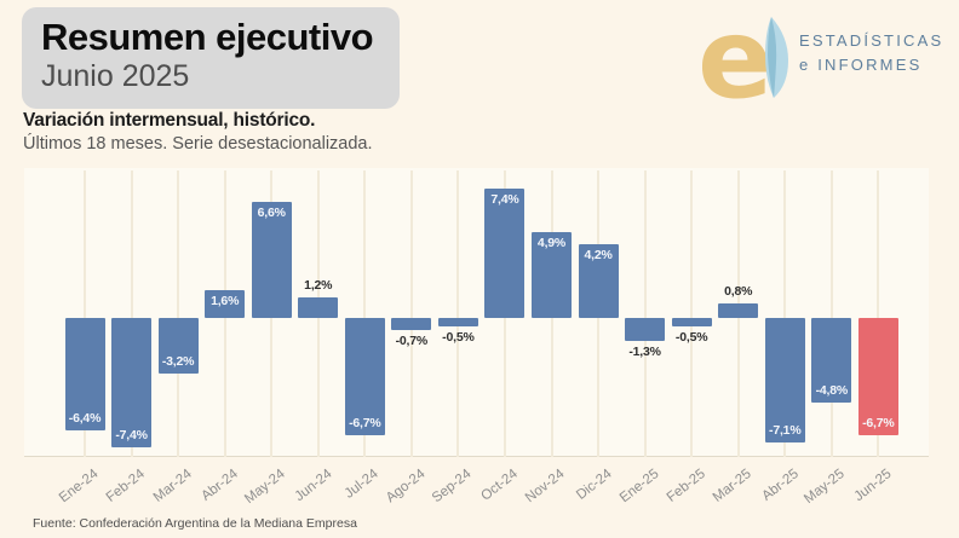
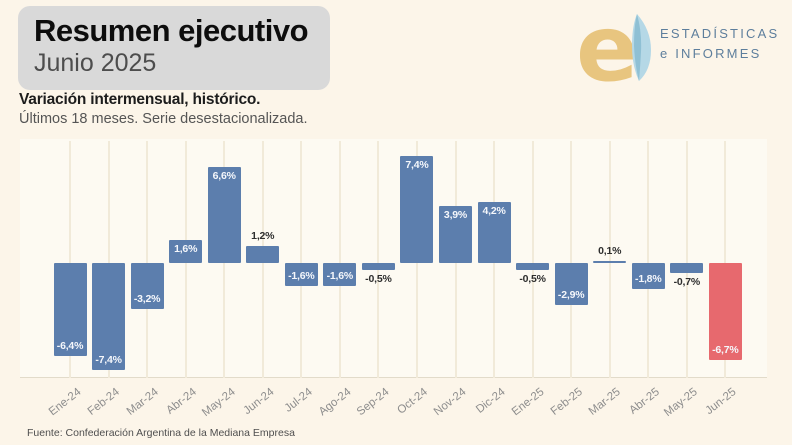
Jul-24: -6,7% -> -1,6%
Ago-24: -0,7% -> -1,6%
Nov-24: 4,9% -> 3,9%
Ene-25: -1,3% -> -0,5%
Feb-25: -0,5% -> -2,9%
Mar-25: 0,8% -> 0,1%
Abr-25: -7,1% -> -1,8%
May-25: -4,8% -> -0,7%
